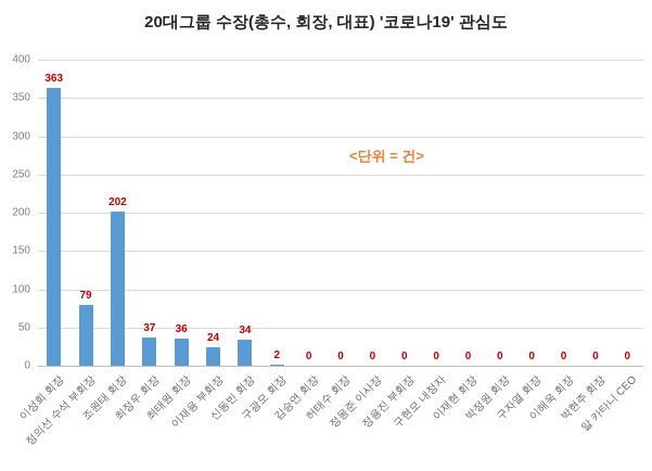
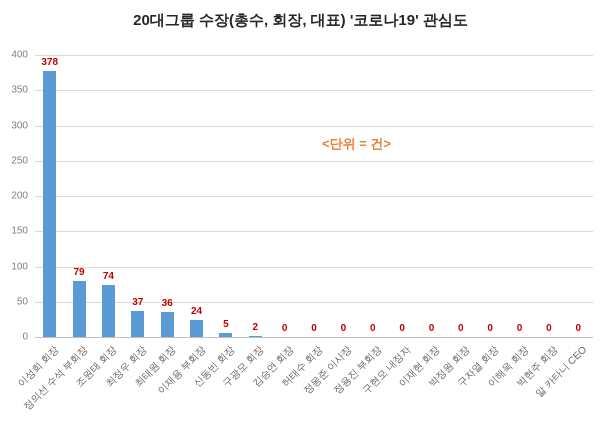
이성희 회장: 363 -> 378
조원태 회장: 202 -> 74
신동빈 회장: 34 -> 5
